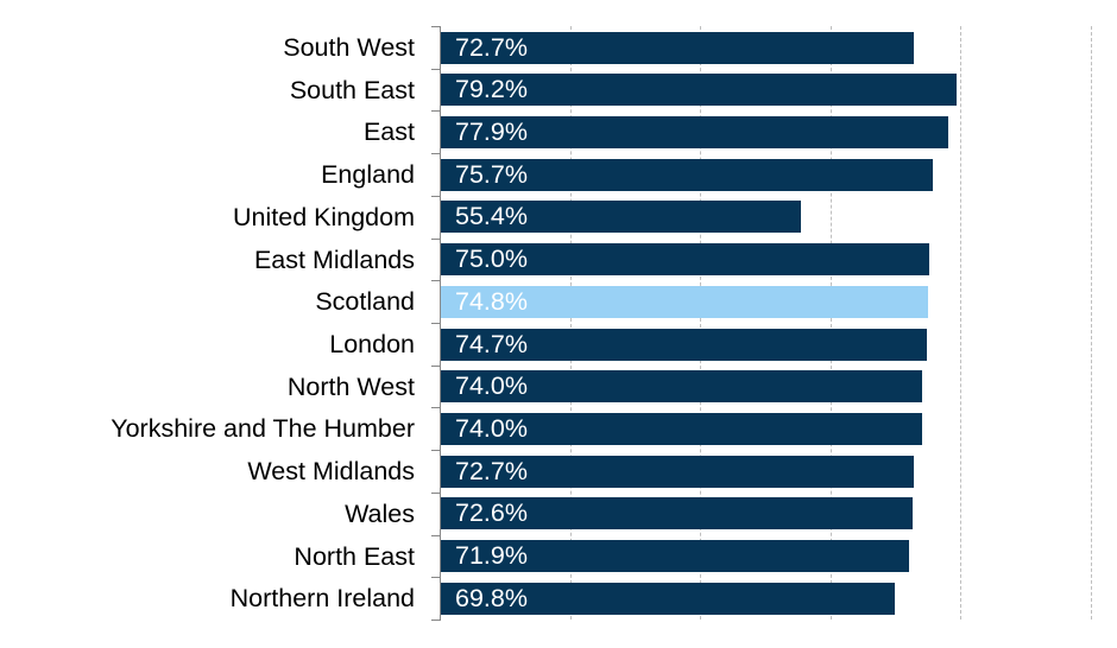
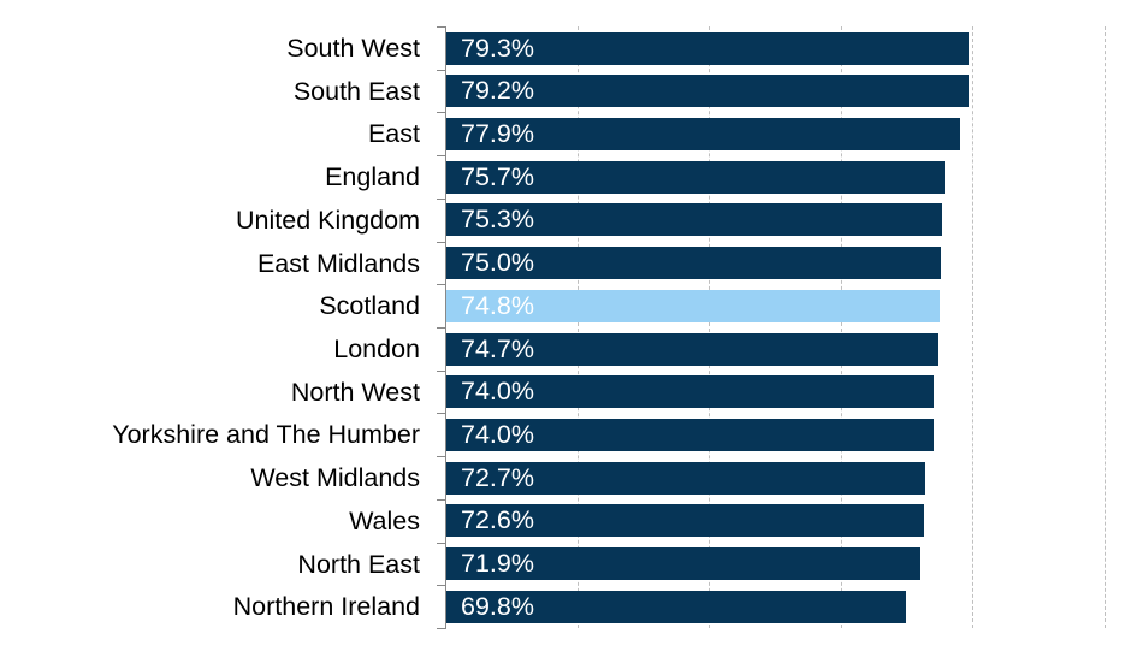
South West: 72.7% -> 79.3%
United Kingdom: 55.4% -> 75.3%
